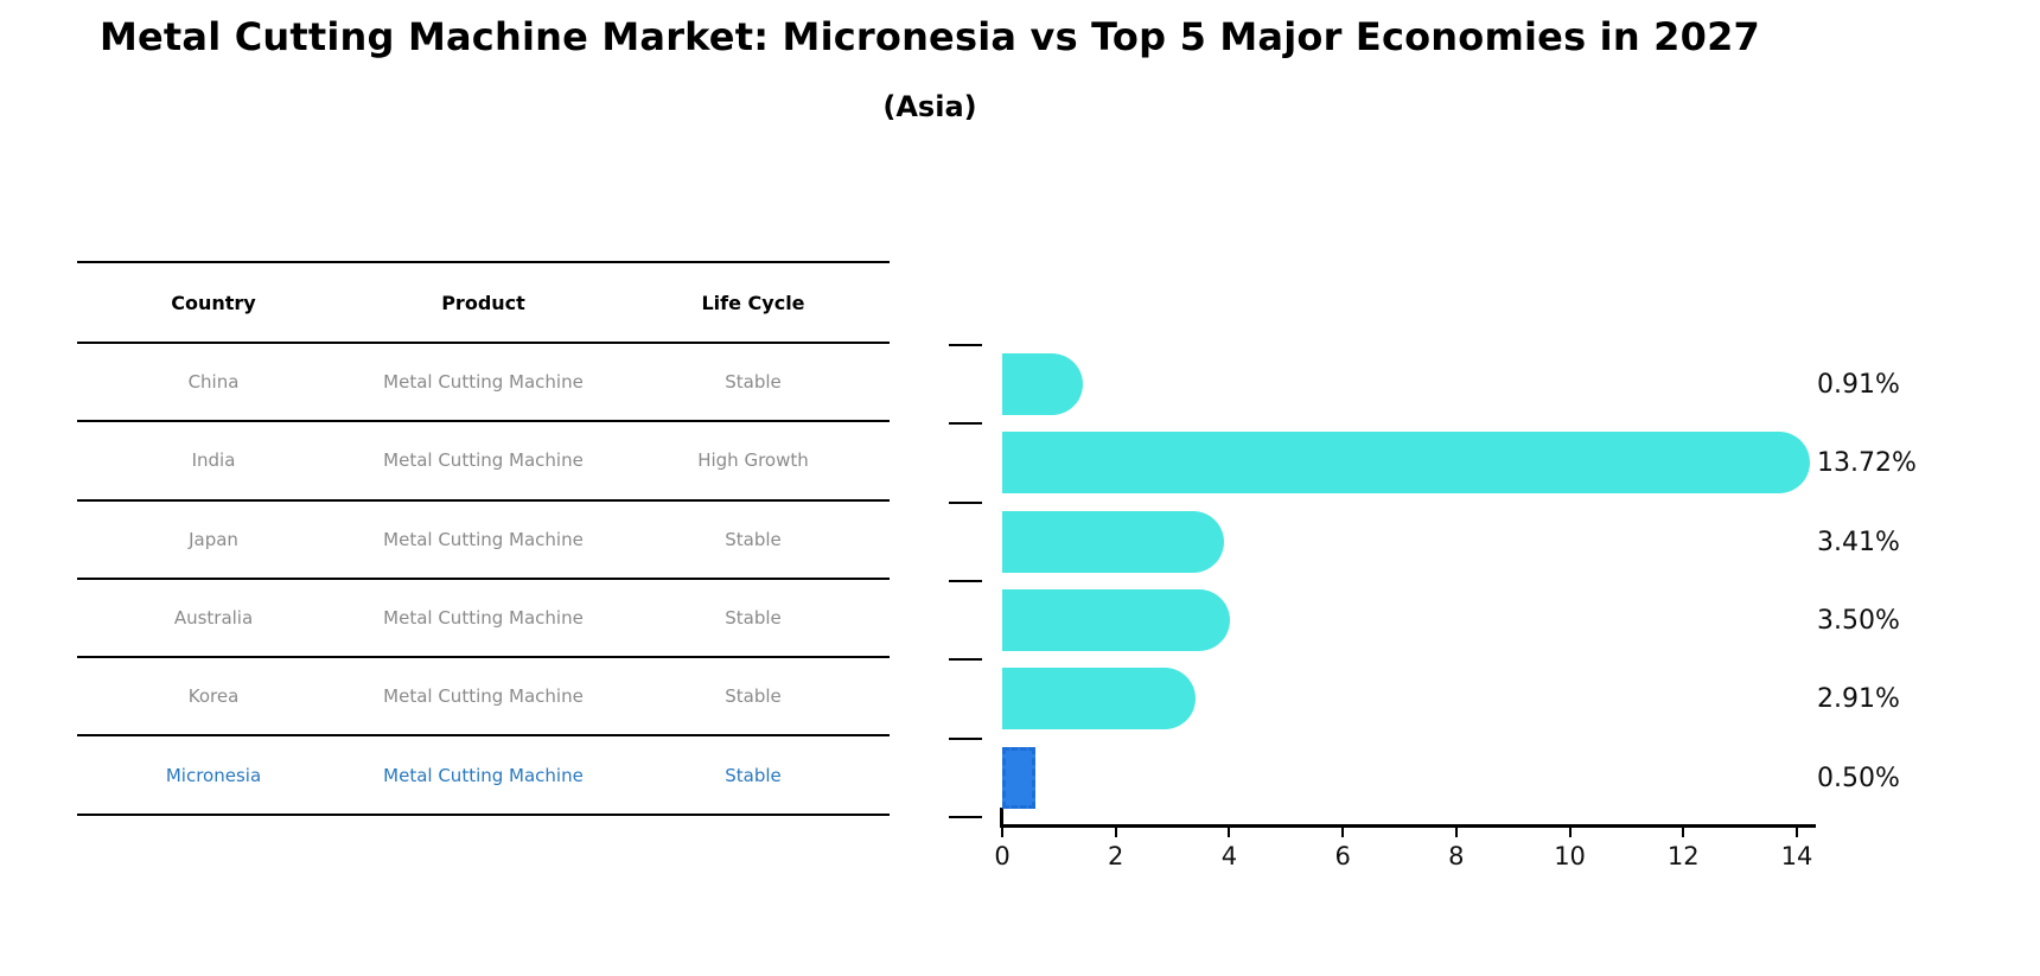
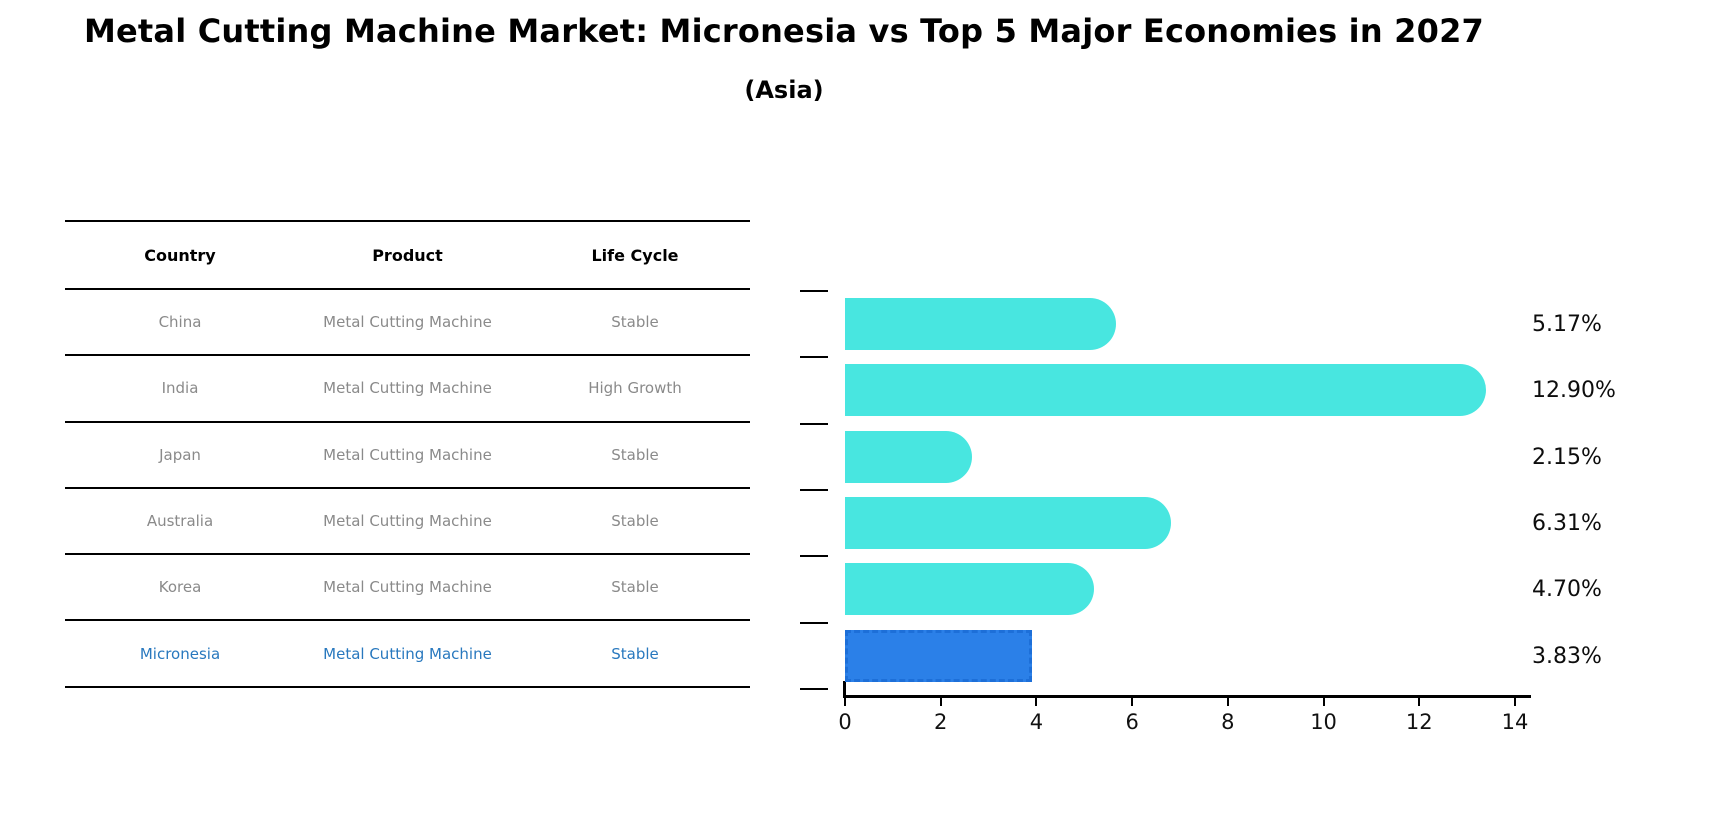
China: 0.91% -> 5.17%
India: 13.72% -> 12.90%
Japan: 3.41% -> 2.15%
Australia: 3.50% -> 6.31%
Korea: 2.91% -> 4.70%
Micronesia: 0.50% -> 3.83%
